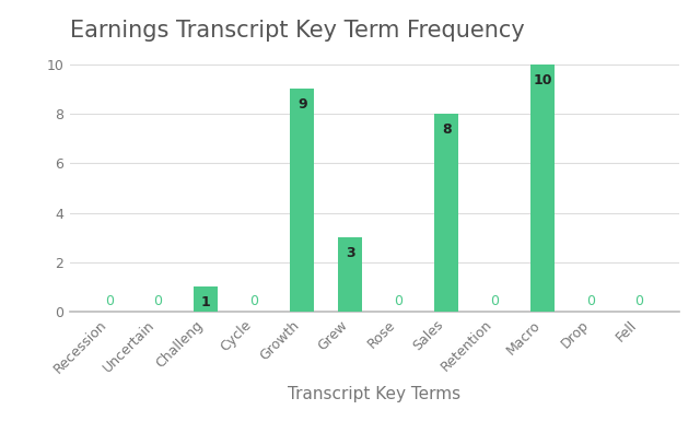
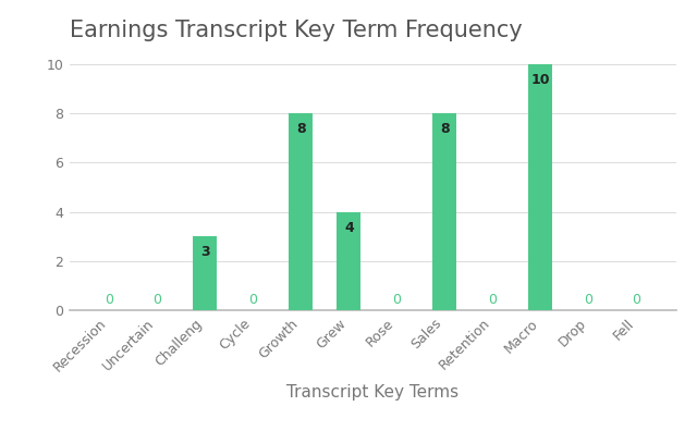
Challeng: 1 -> 3
Growth: 9 -> 8
Grew: 3 -> 4
